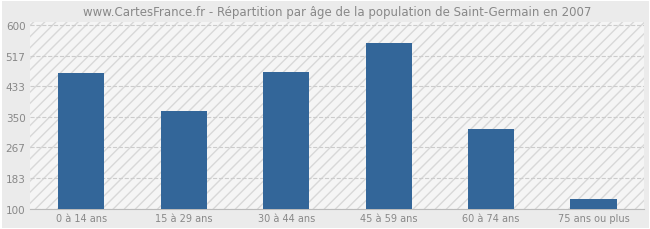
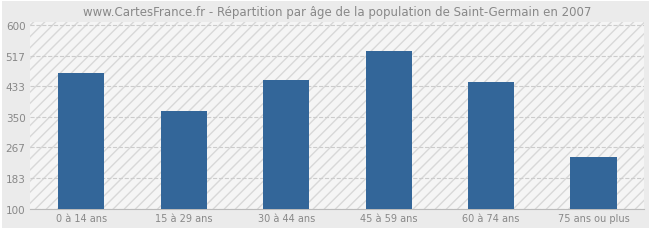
30 à 44 ans: 473 -> 450
45 à 59 ans: 551 -> 530
60 à 74 ans: 318 -> 445
75 ans ou plus: 126 -> 240
